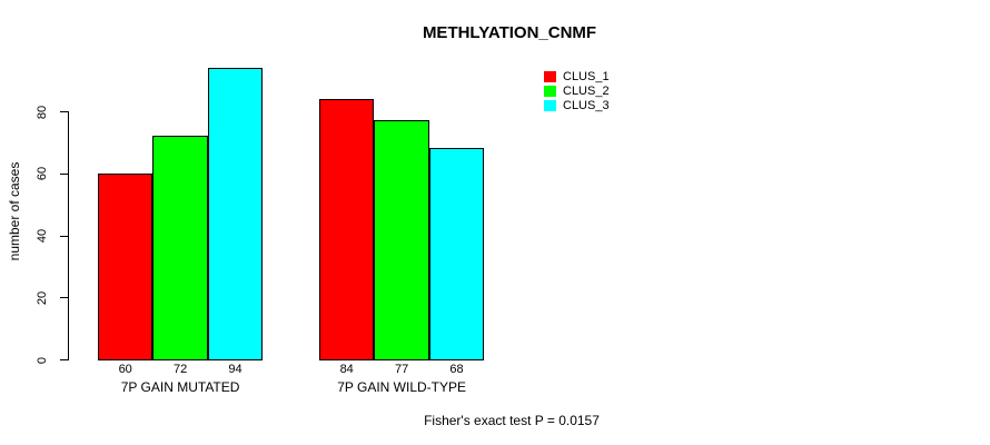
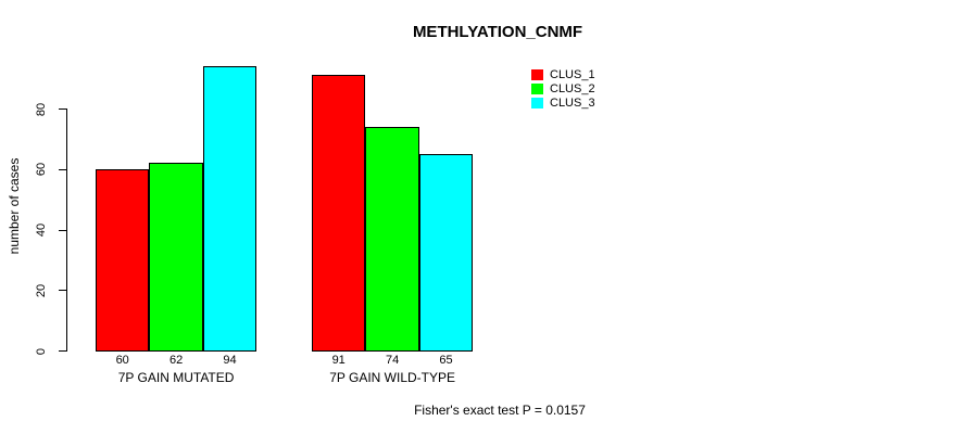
CLUS_2/7P GAIN MUTATED: 72 -> 62
CLUS_1/7P GAIN WILD-TYPE: 84 -> 91
CLUS_2/7P GAIN WILD-TYPE: 77 -> 74
CLUS_3/7P GAIN WILD-TYPE: 68 -> 65
